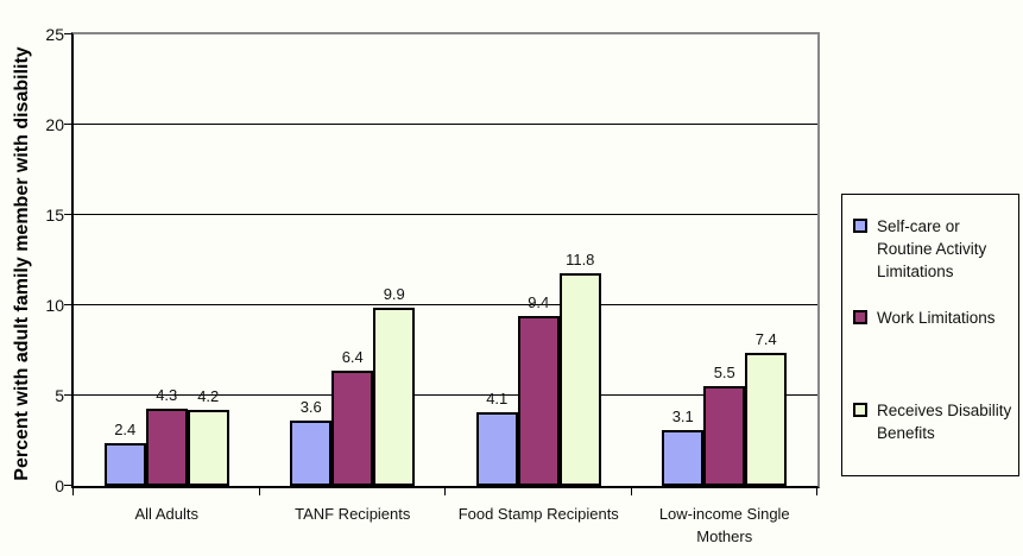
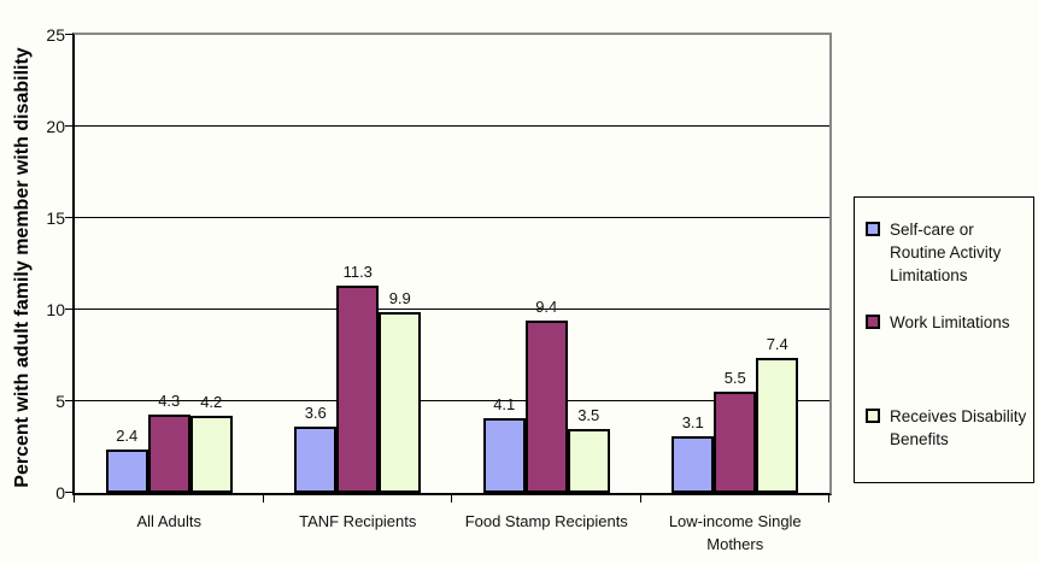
Work Limitations/TANF Recipients: 6.4 -> 11.3
Receives Disability Benefits/Food Stamp Recipients: 11.8 -> 3.5
